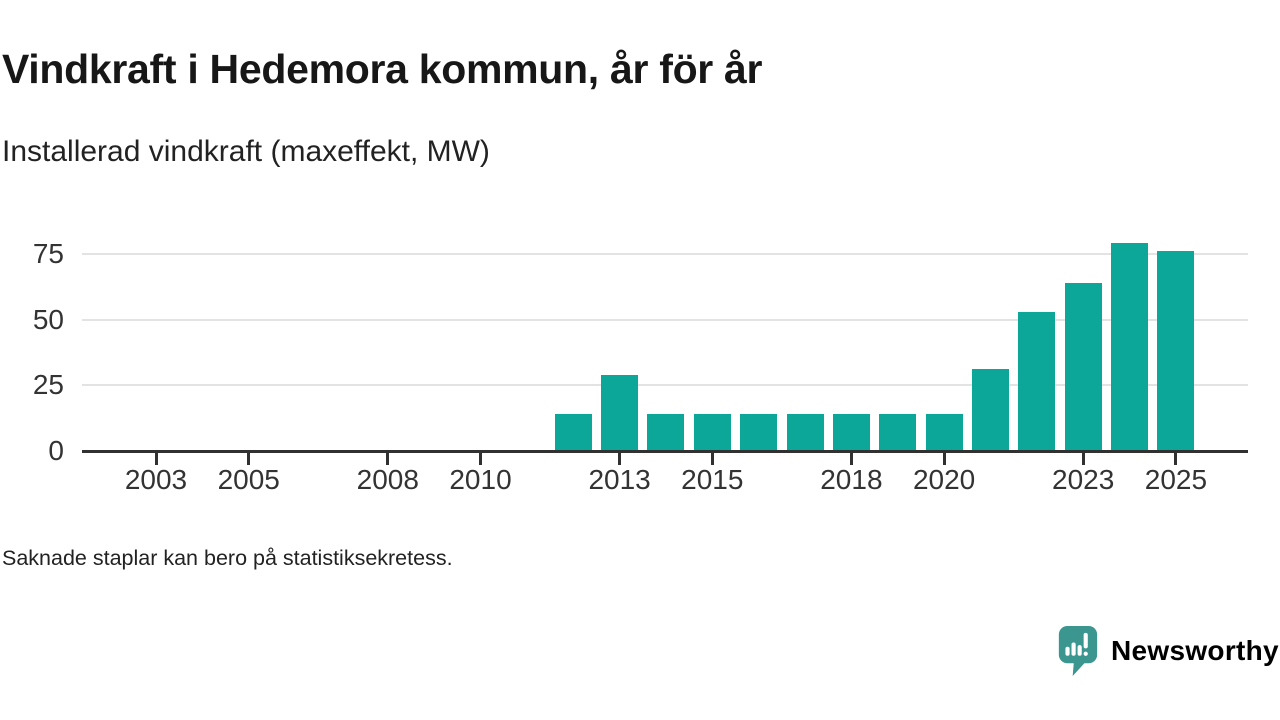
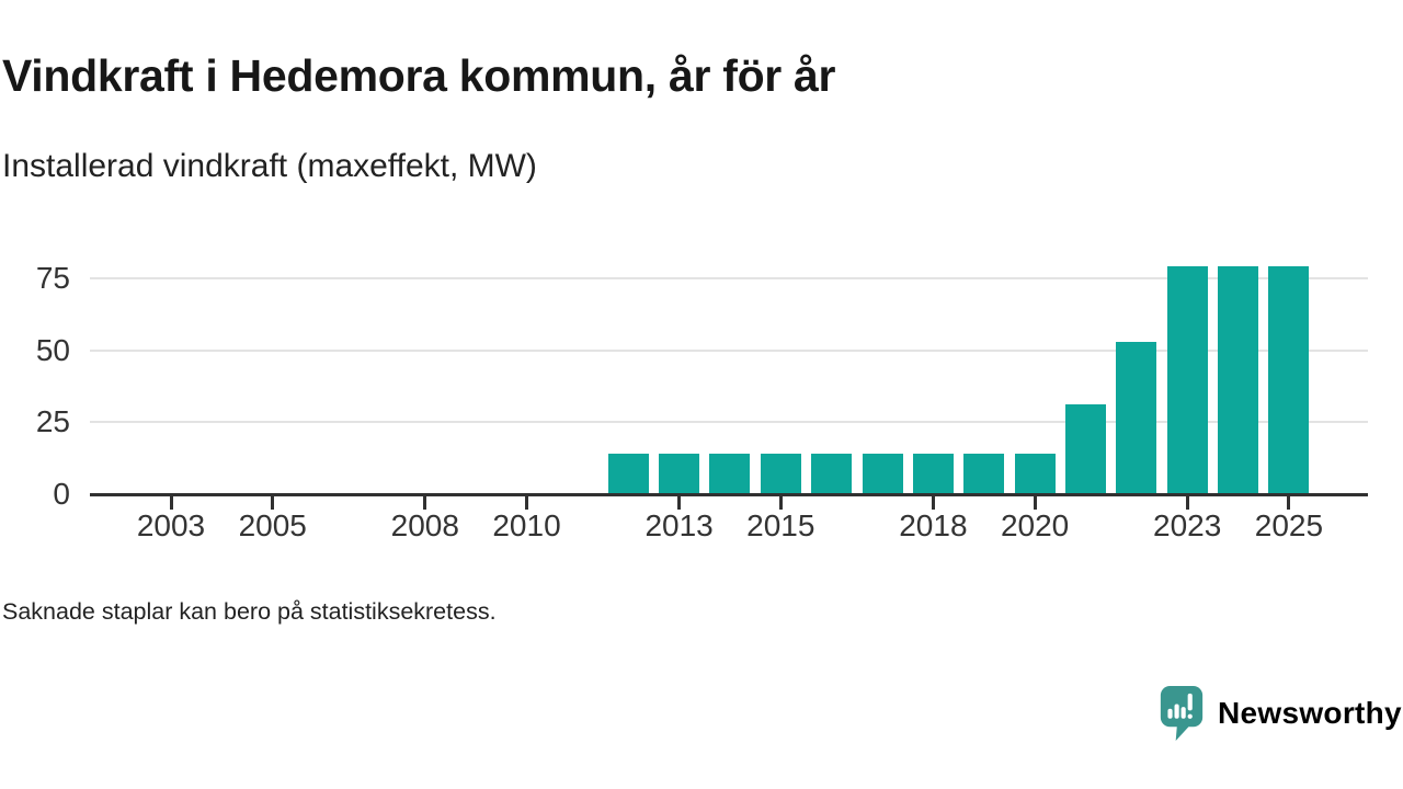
2013: 29 -> 14
2023: 64 -> 79
2025: 76 -> 79
